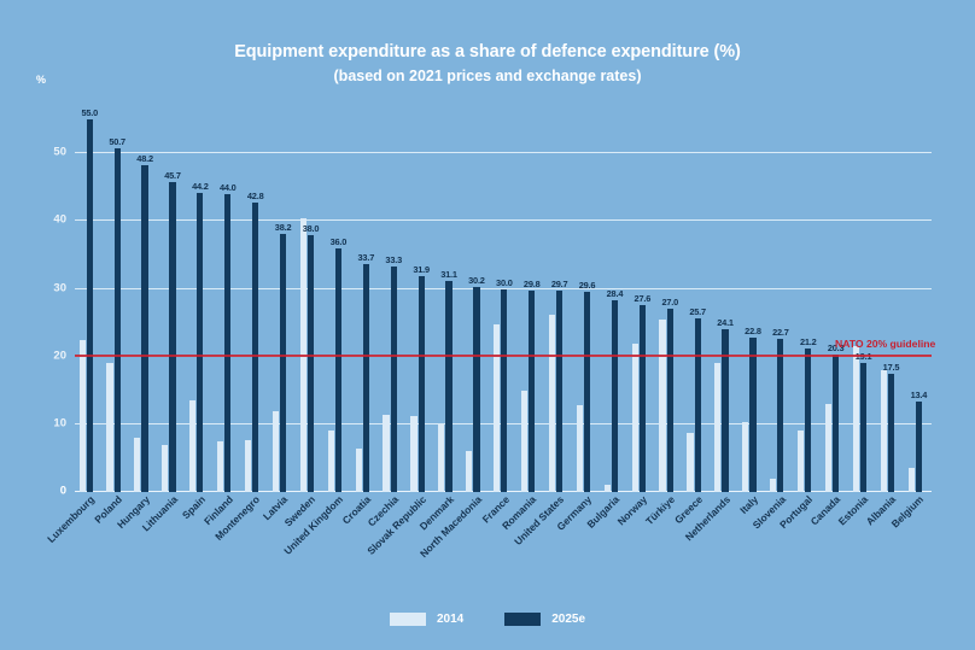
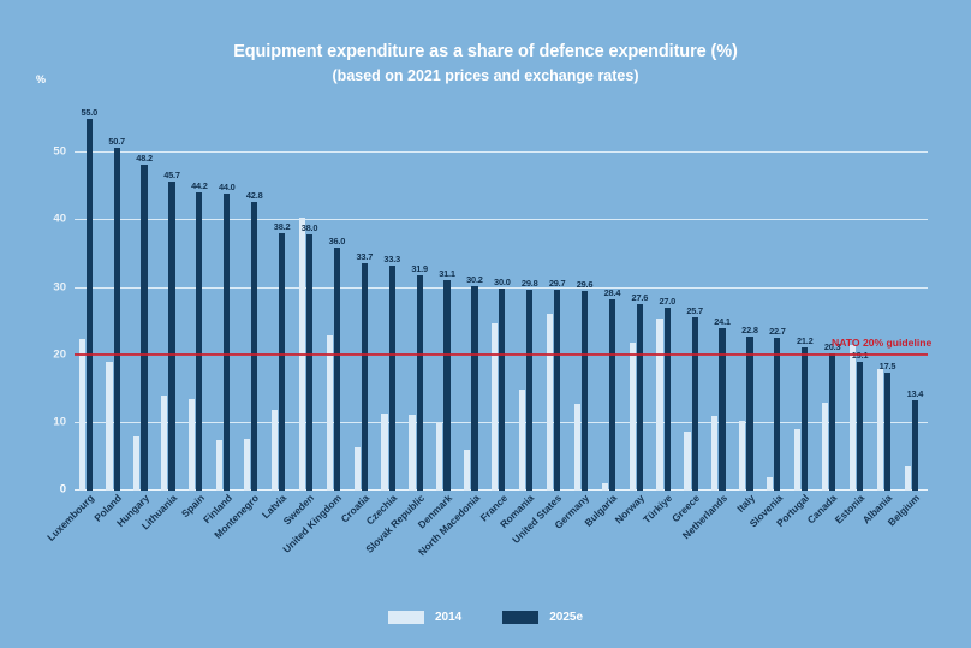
2014/Lithuania: 7 -> 14
2014/United Kingdom: 9 -> 23
2014/Netherlands: 19 -> 11
